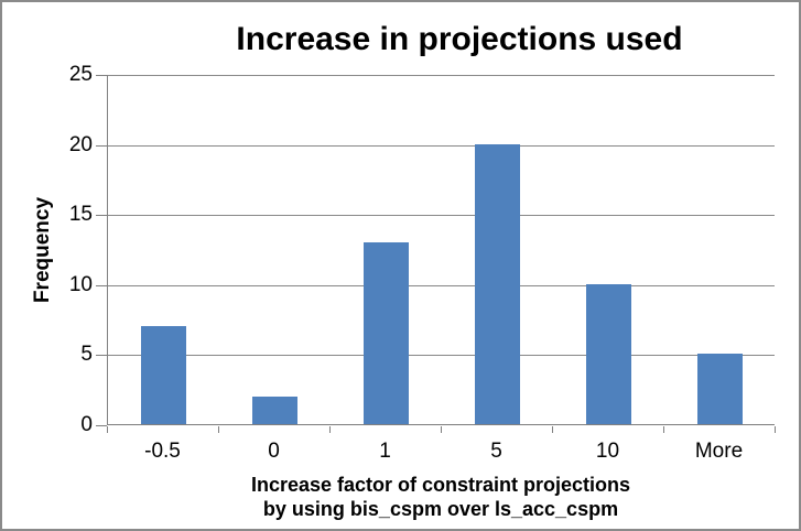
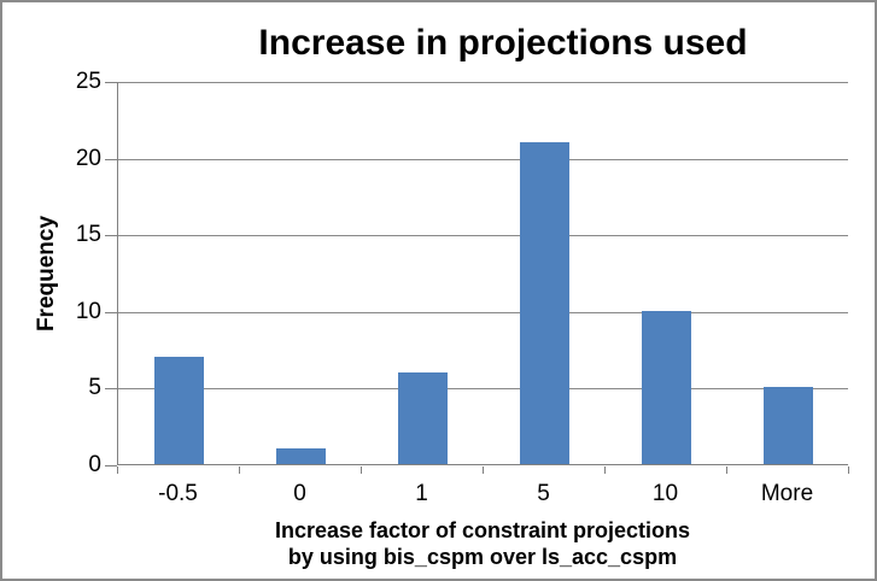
0: 2 -> 1
1: 13 -> 6
5: 20 -> 21
